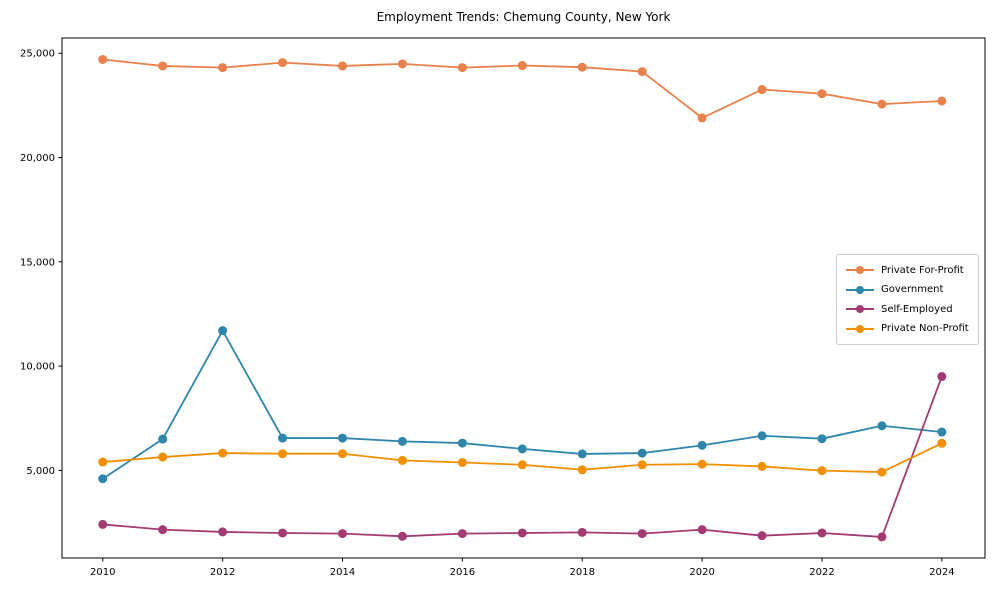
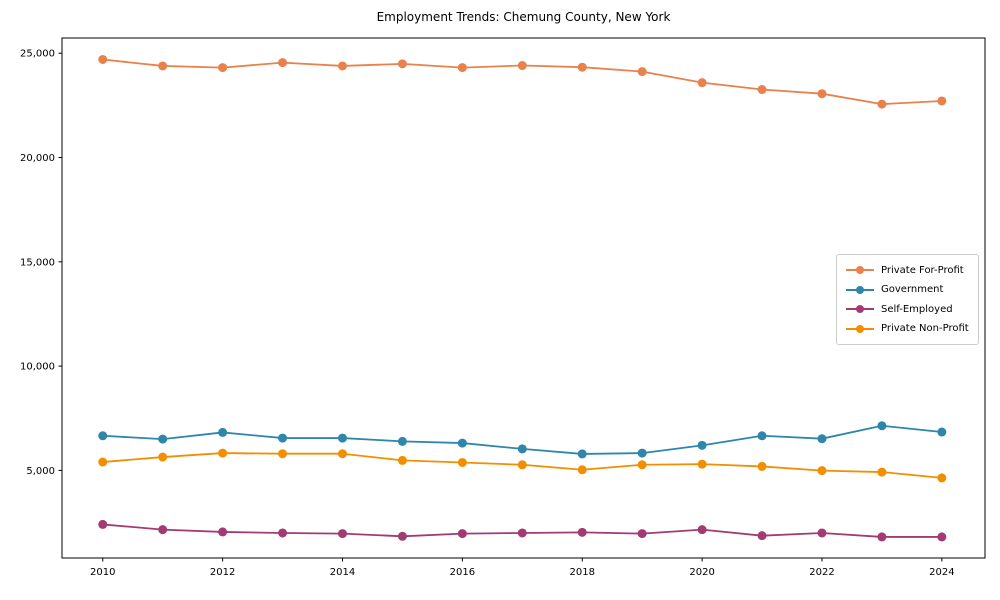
Government/2010: 4600 -> 6700
Government/2012: 11700 -> 6800
Private For-Profit/2020: 21900 -> 23600
Self-Employed/2024: 9500 -> 1800
Private Non-Profit/2024: 6300 -> 4600
